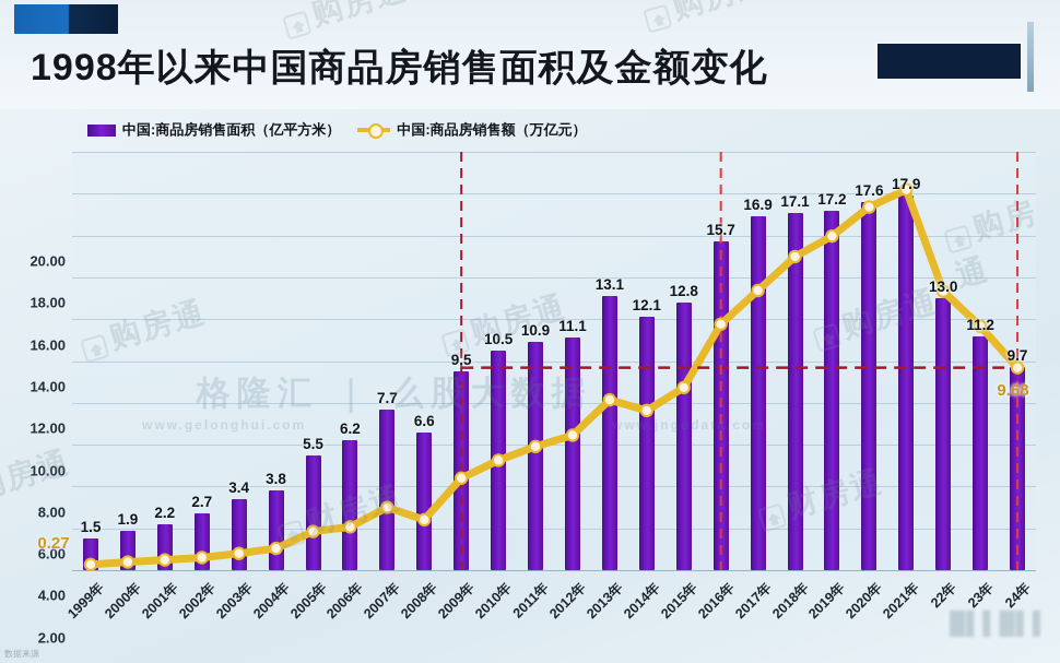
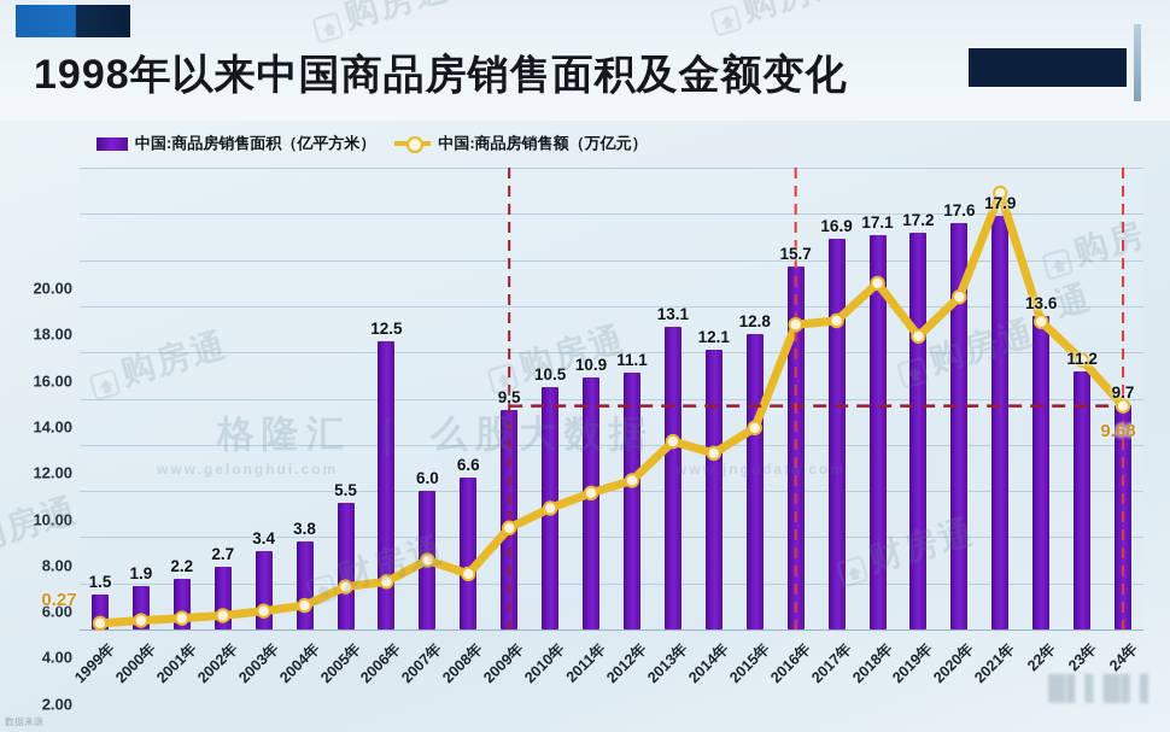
中国:商品房销售面积（亿平方米）/2006年: 6.2 -> 12.5
中国:商品房销售面积（亿平方米）/2007年: 7.7 -> 6.0
中国:商品房销售额（万亿元）/2016年: 11.8 -> 13.2
中国:商品房销售额（万亿元）/2019年: 16.0 -> 12.7
中国:商品房销售额（万亿元）/2020年: 17.4 -> 14.4
中国:商品房销售额（万亿元）/2021年: 18.2 -> 18.9
中国:商品房销售面积（亿平方米）/22年: 13.0 -> 13.6
